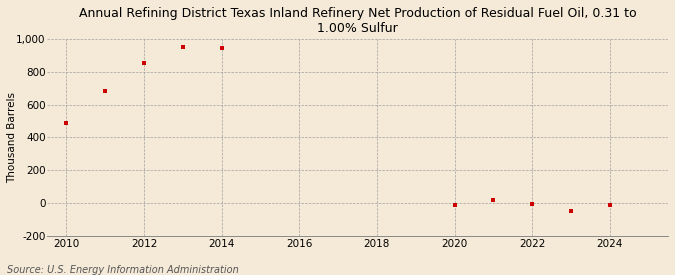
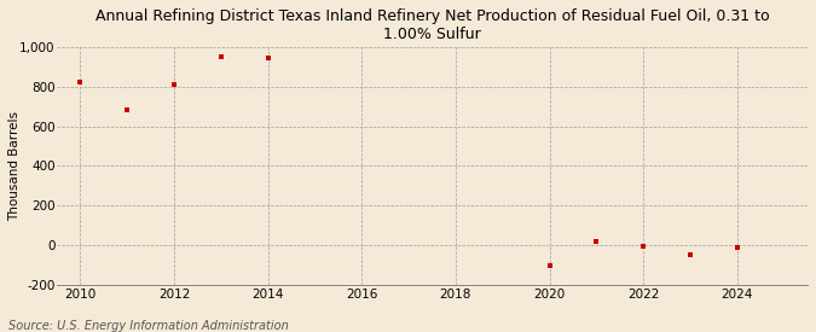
2010: 490 -> 820
2012: 860 -> 810
2020: -10 -> -100
